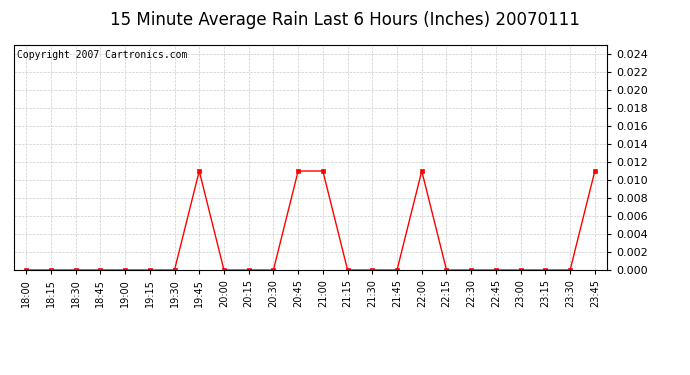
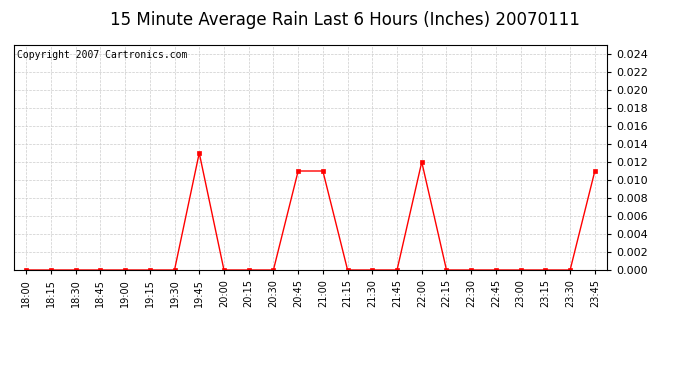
19:45: 0.011 -> 0.013
22:00: 0.011 -> 0.012
